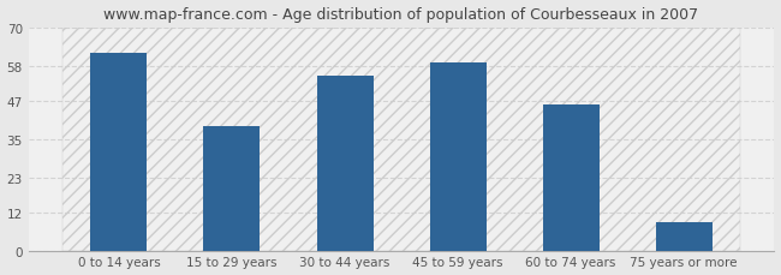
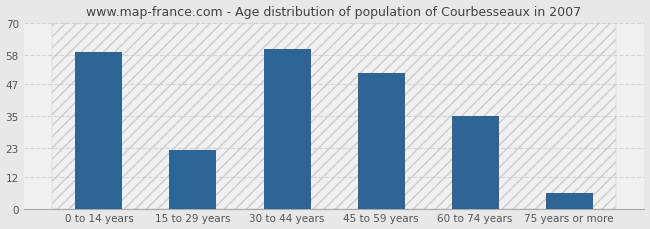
0 to 14 years: 62 -> 59
15 to 29 years: 39 -> 22
30 to 44 years: 55 -> 60
45 to 59 years: 59 -> 51
60 to 74 years: 46 -> 35
75 years or more: 9 -> 6
